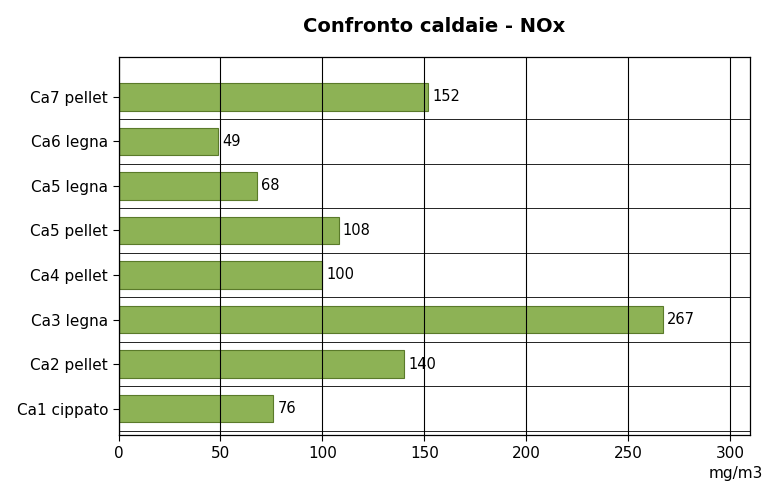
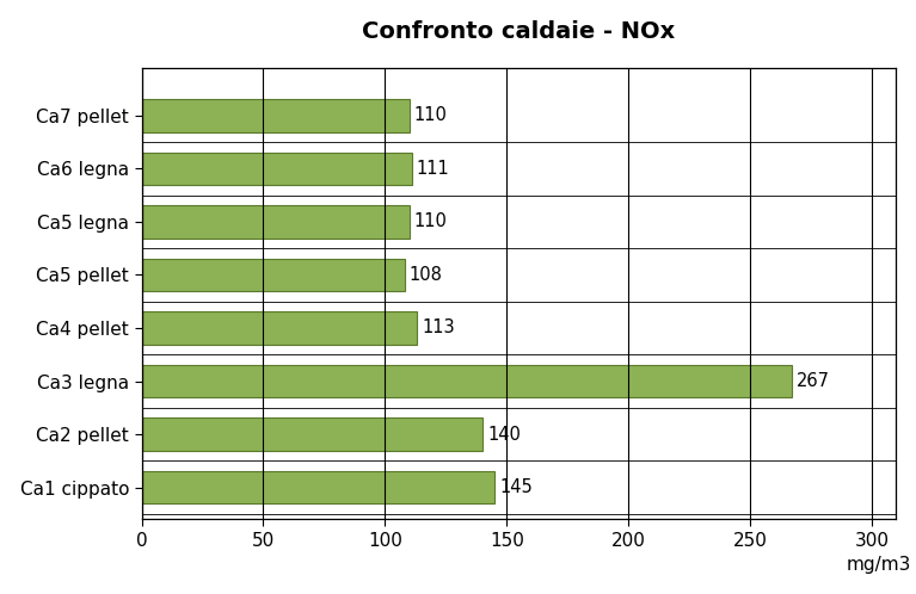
Ca7 pellet: 152 -> 110
Ca6 legna: 49 -> 111
Ca5 legna: 68 -> 110
Ca4 pellet: 100 -> 113
Ca1 cippato: 76 -> 145
